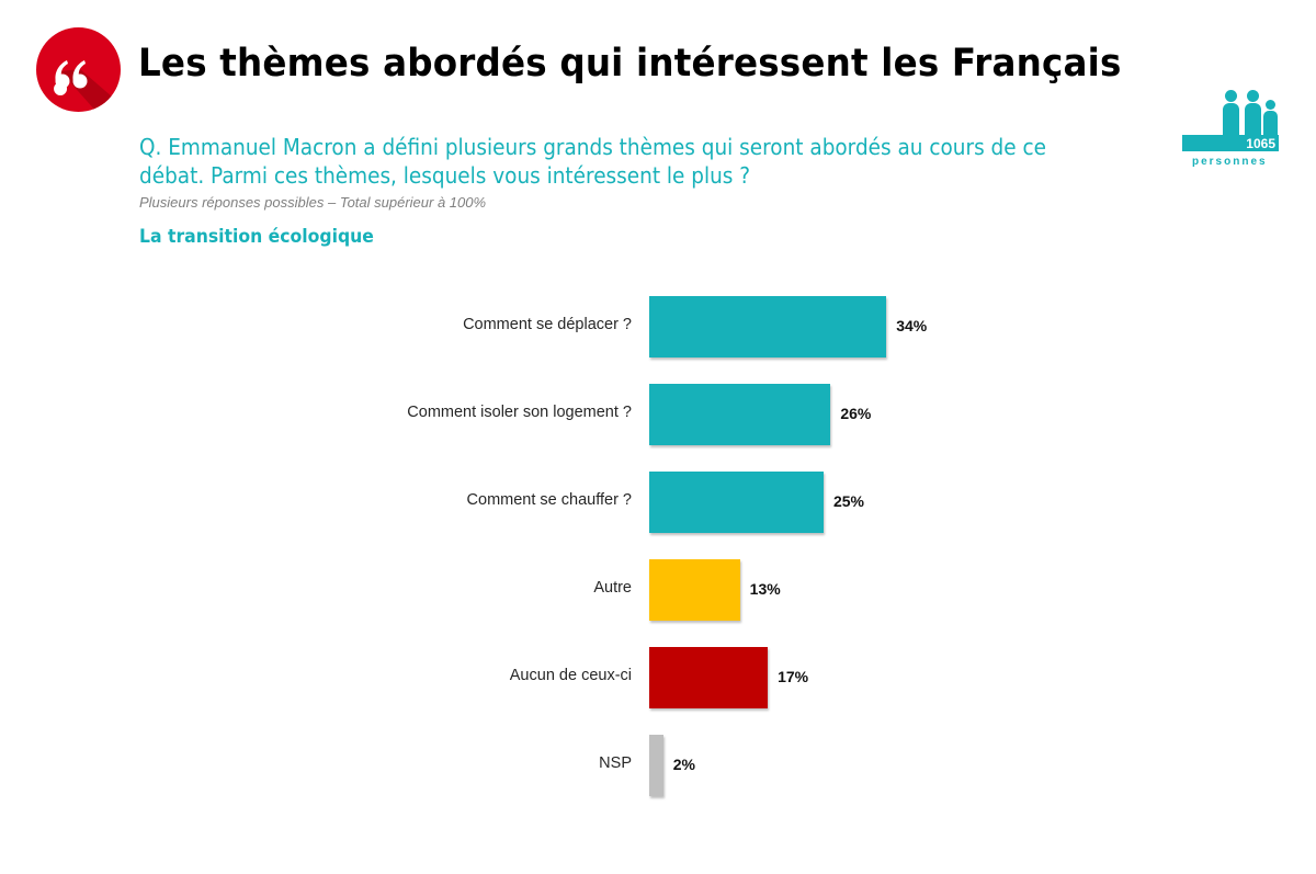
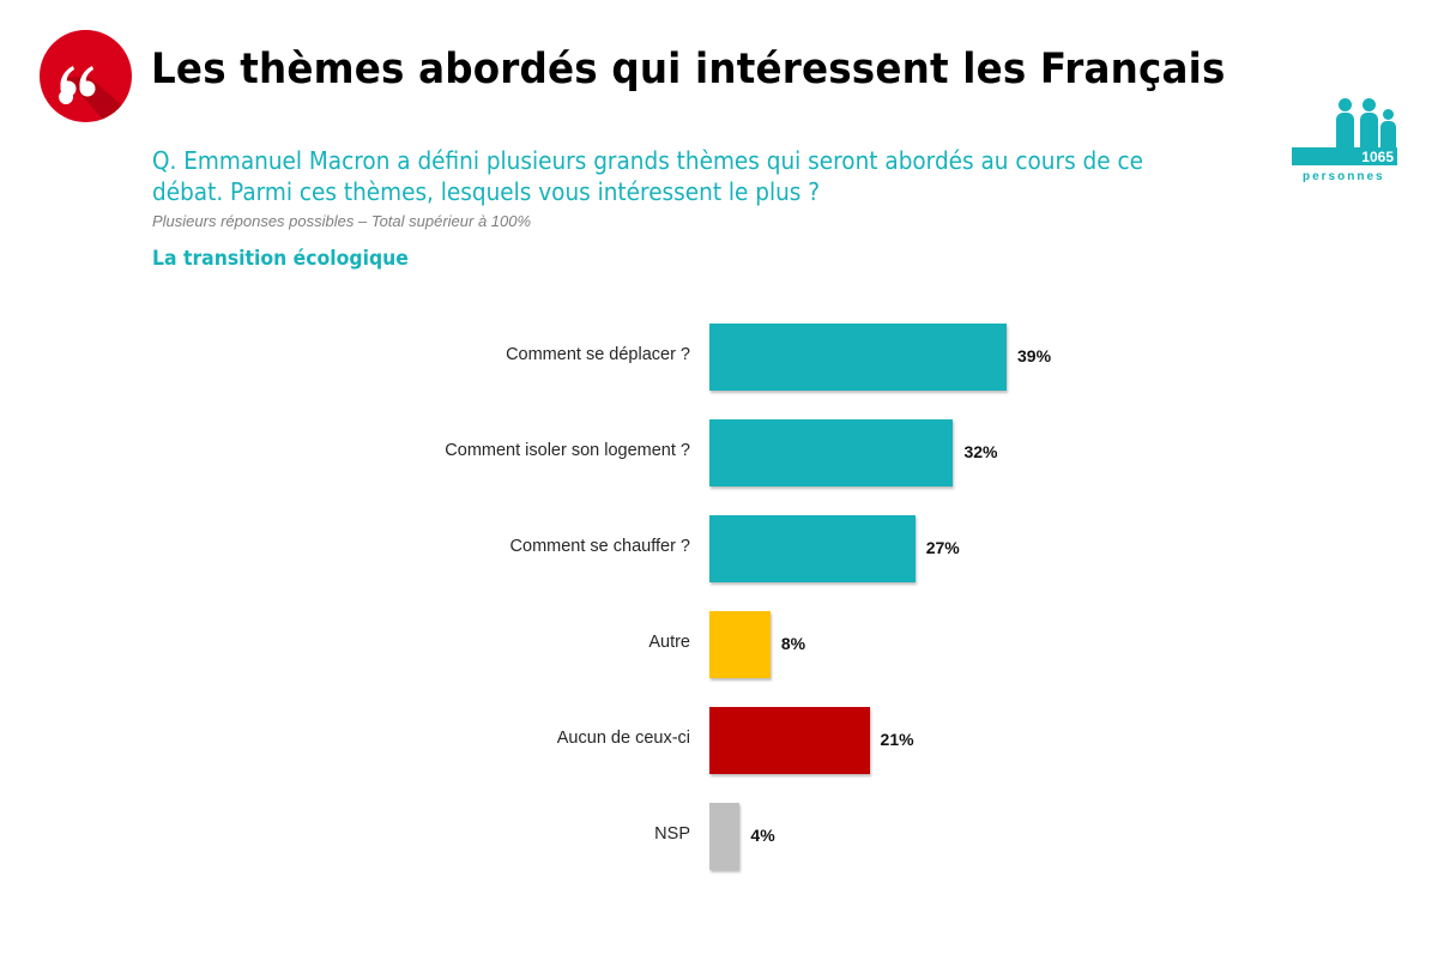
Comment se déplacer ?: 34% -> 39%
Comment isoler son logement ?: 26% -> 32%
Comment se chauffer ?: 25% -> 27%
Autre: 13% -> 8%
Aucun de ceux-ci: 17% -> 21%
NSP: 2% -> 4%
